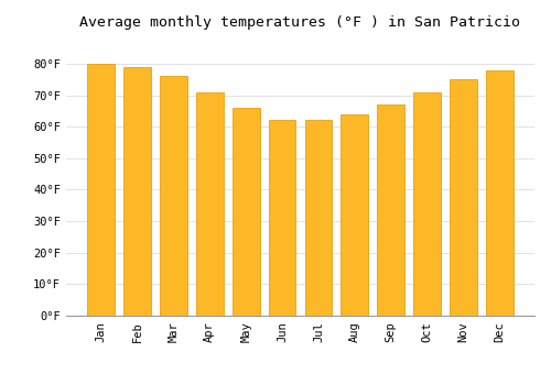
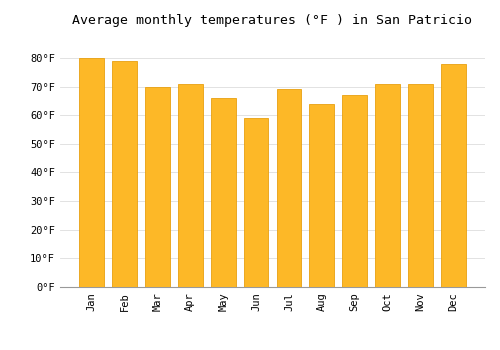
Mar: 76°F -> 70°F
Jun: 62°F -> 59°F
Jul: 62°F -> 69°F
Nov: 75°F -> 71°F
